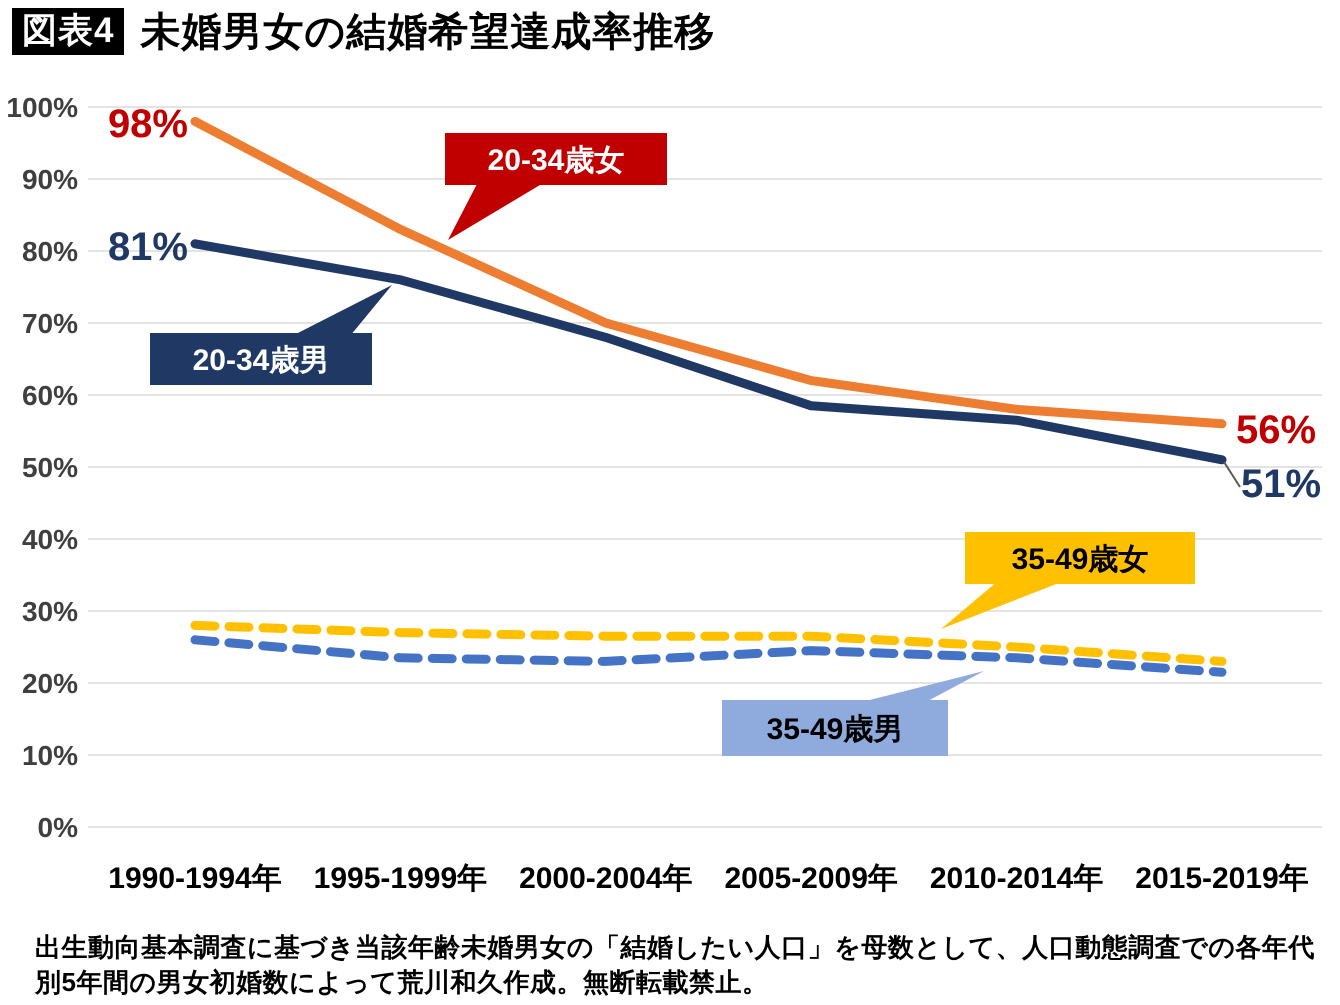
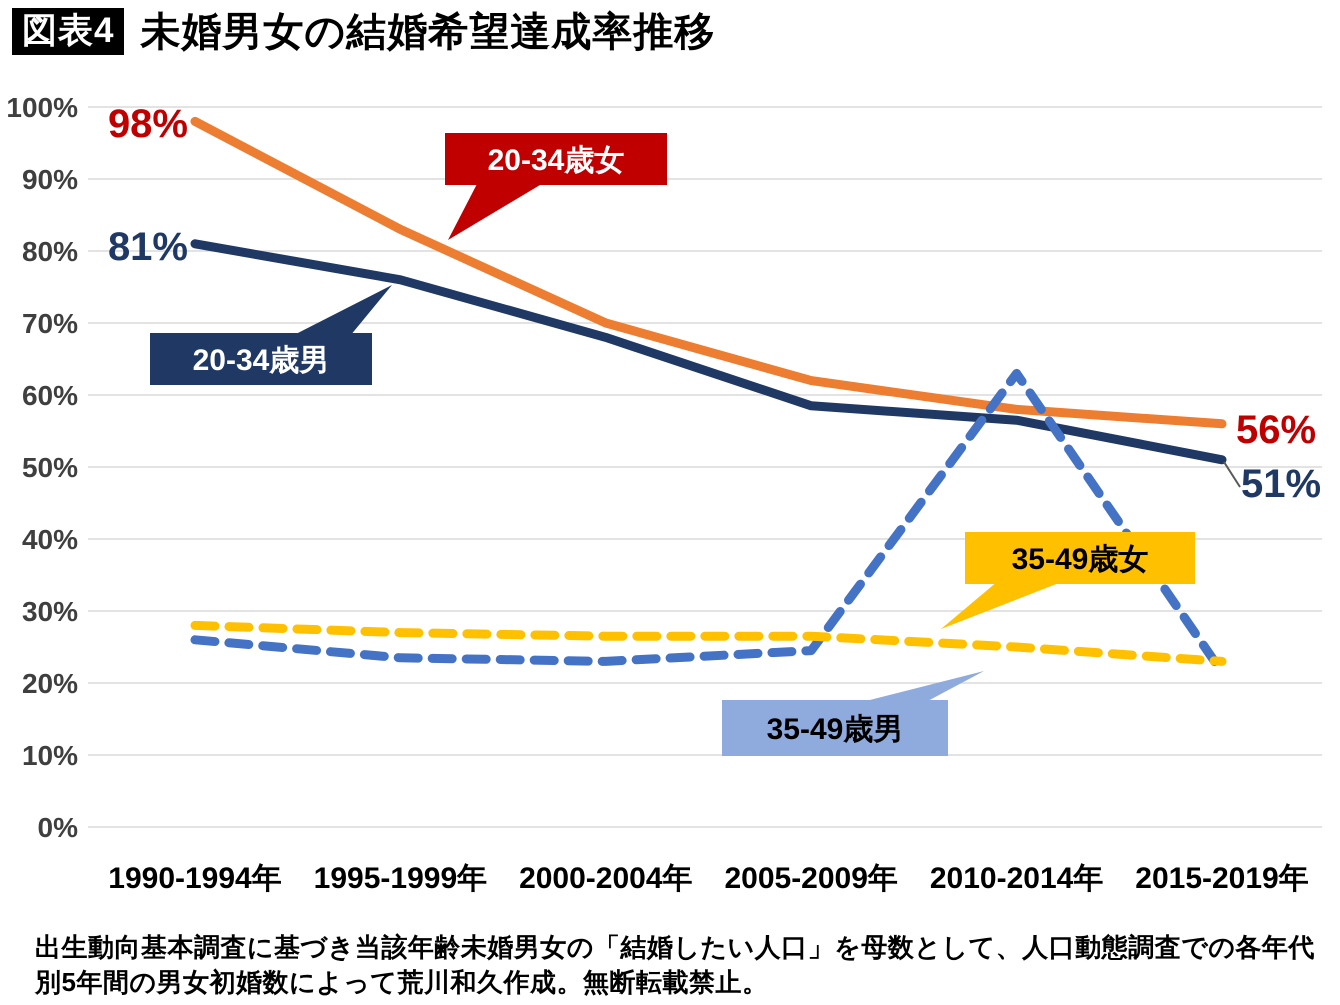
35-49歳男/2010-2014年: 24% -> 63%
